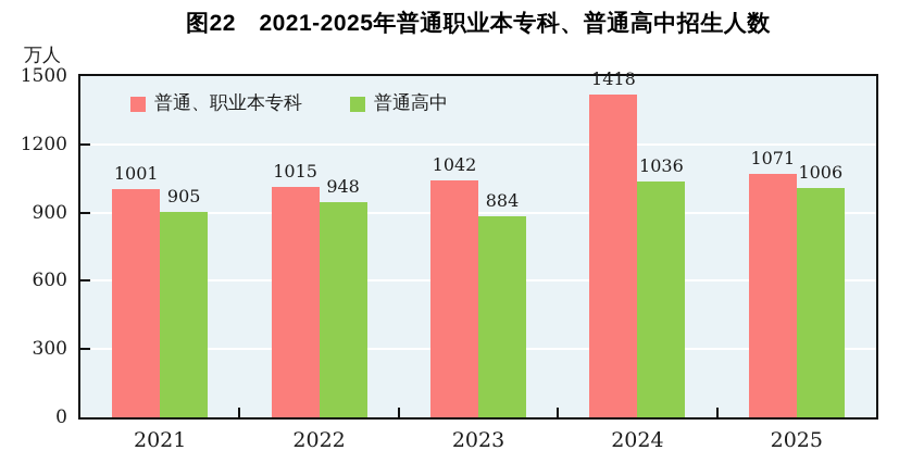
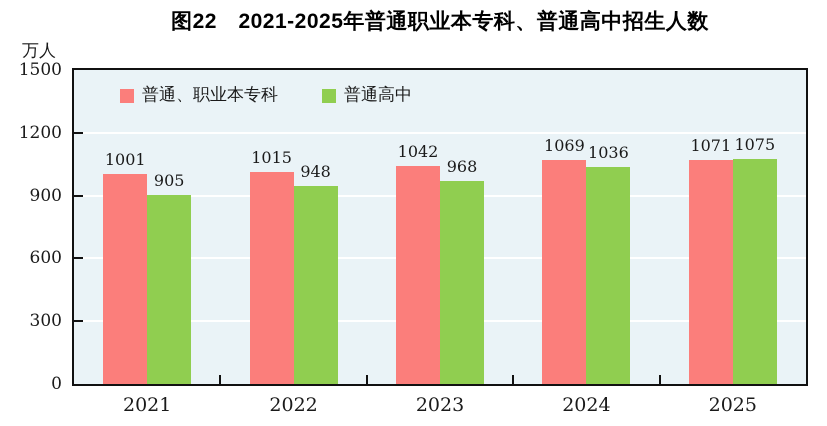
普通高中/2023: 884 -> 968
普通、职业本专科/2024: 1418 -> 1069
普通高中/2025: 1006 -> 1075
